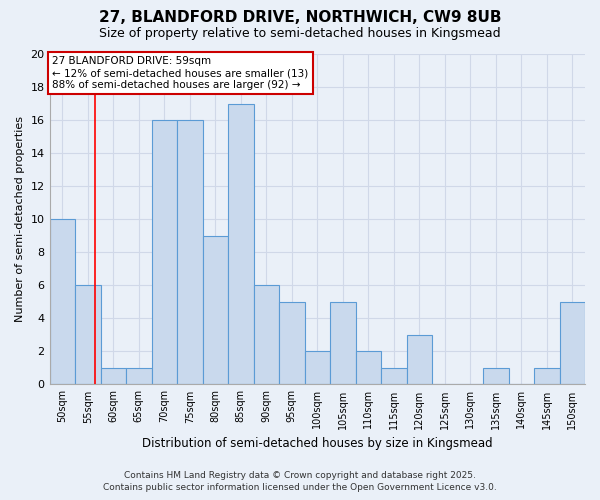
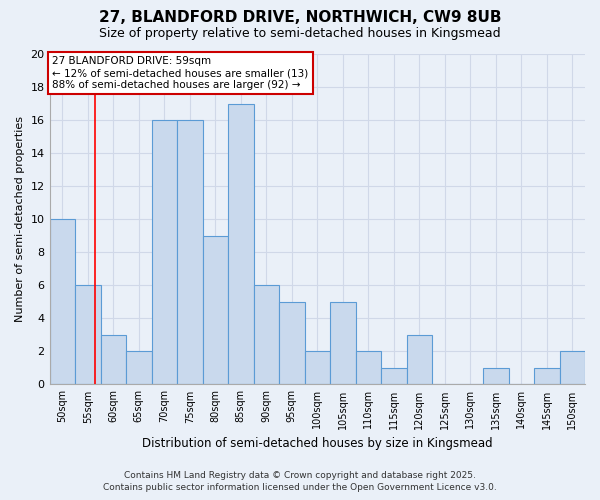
60sqm: 1 -> 3
65sqm: 1 -> 2
150sqm: 5 -> 2
